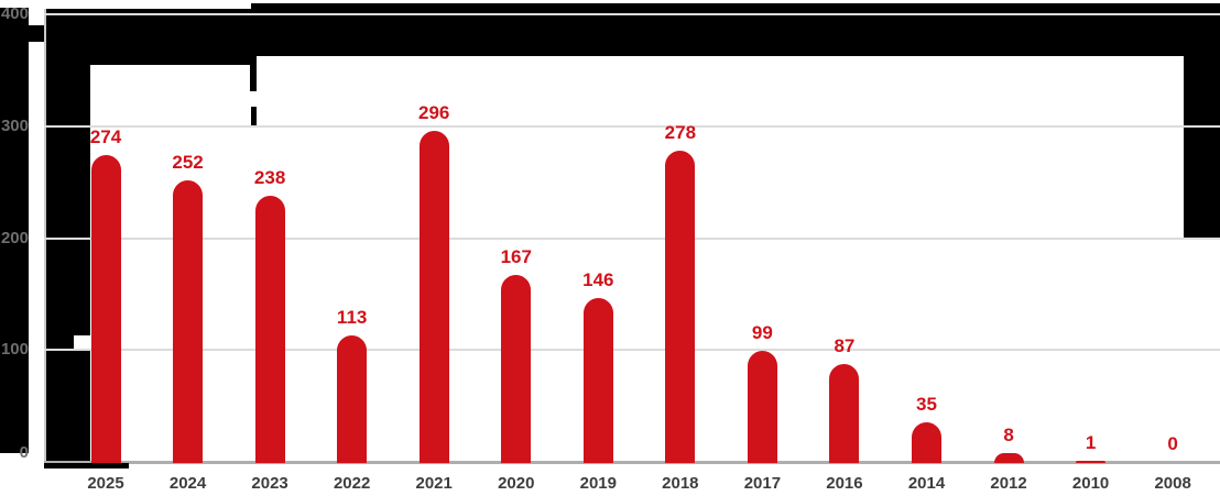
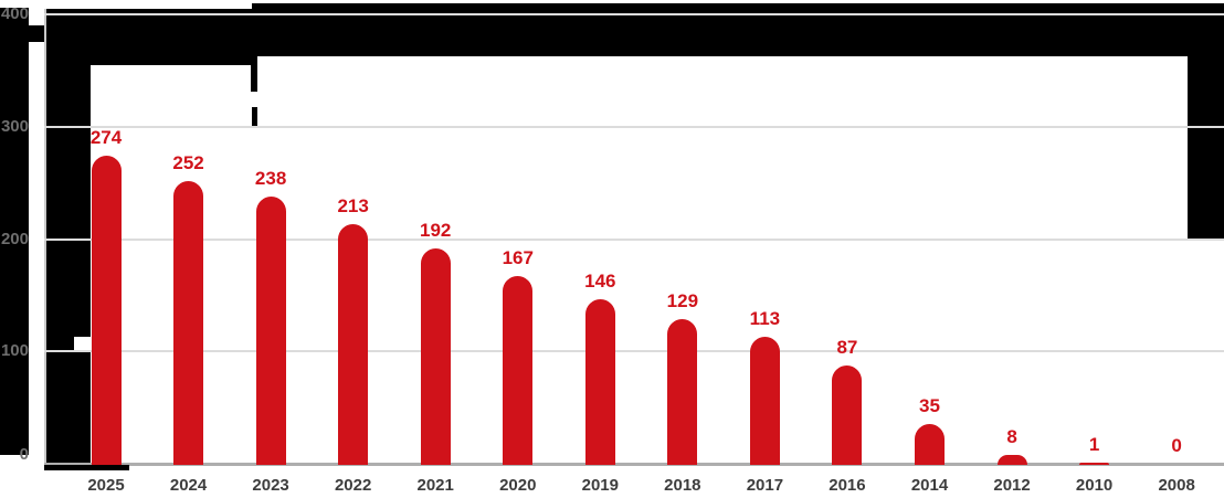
2022: 113 -> 213
2021: 296 -> 192
2018: 278 -> 129
2017: 99 -> 113
